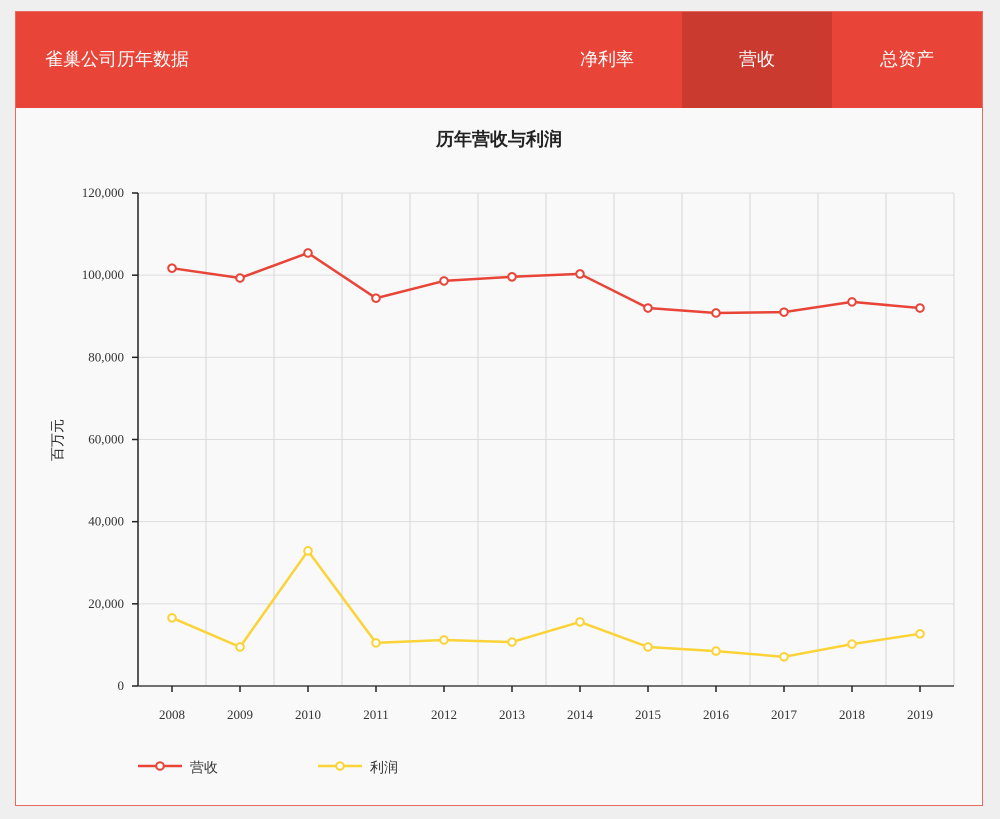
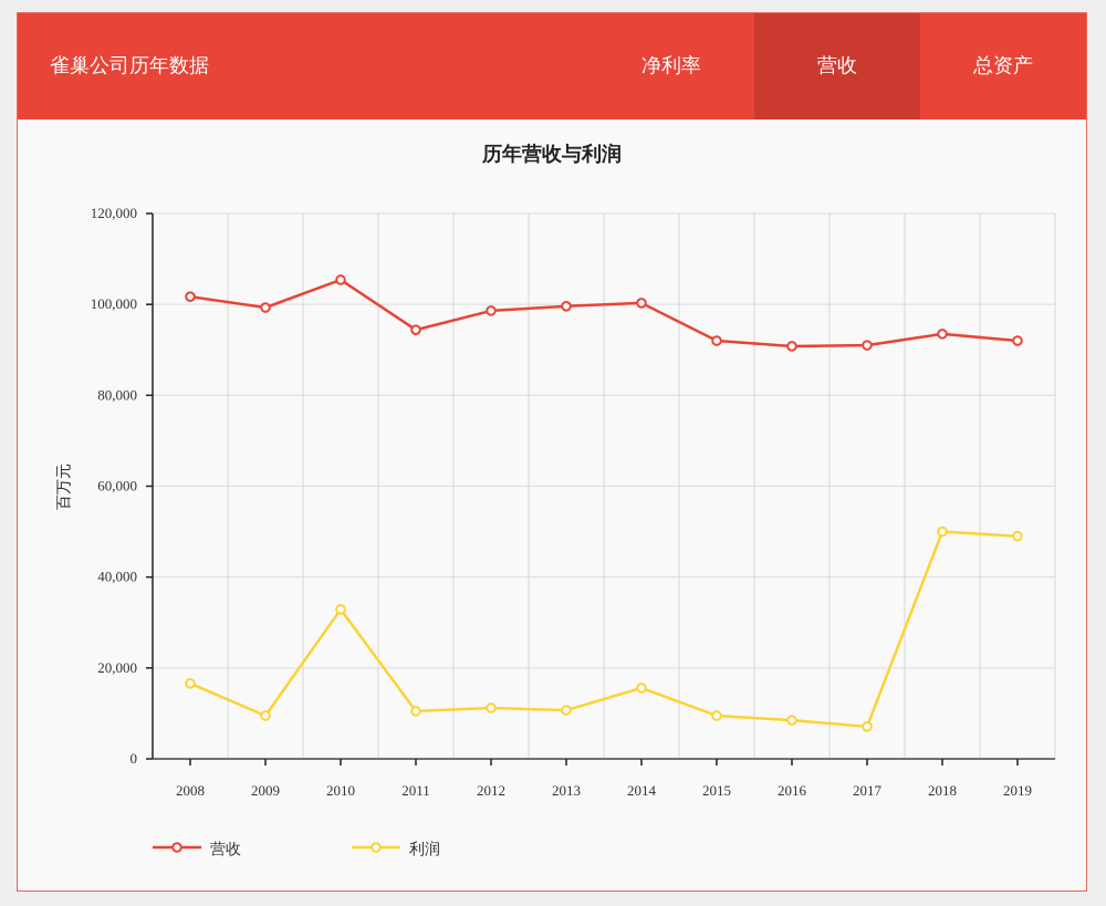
利润/2018: 10000 -> 50000
利润/2019: 13000 -> 49000
